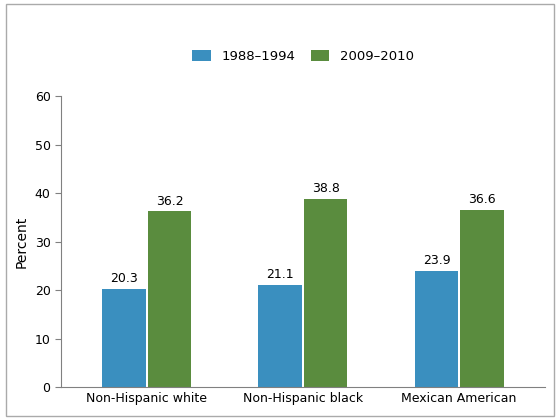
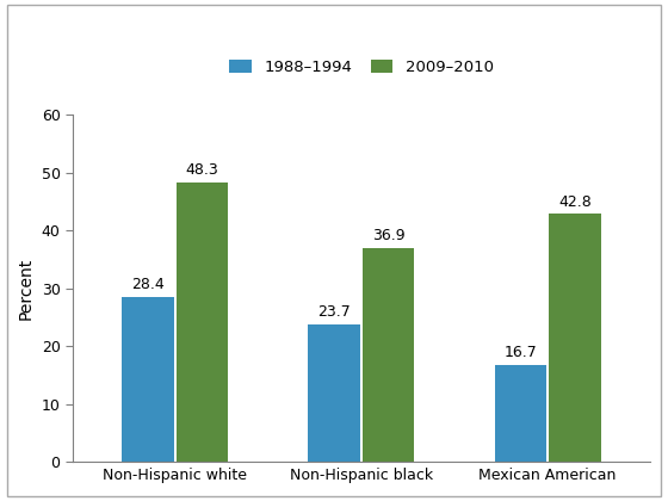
1988–1994/Non-Hispanic white: 20.3 -> 28.4
2009–2010/Non-Hispanic white: 36.2 -> 48.3
1988–1994/Non-Hispanic black: 21.1 -> 23.7
2009–2010/Non-Hispanic black: 38.8 -> 36.9
1988–1994/Mexican American: 23.9 -> 16.7
2009–2010/Mexican American: 36.6 -> 42.8
